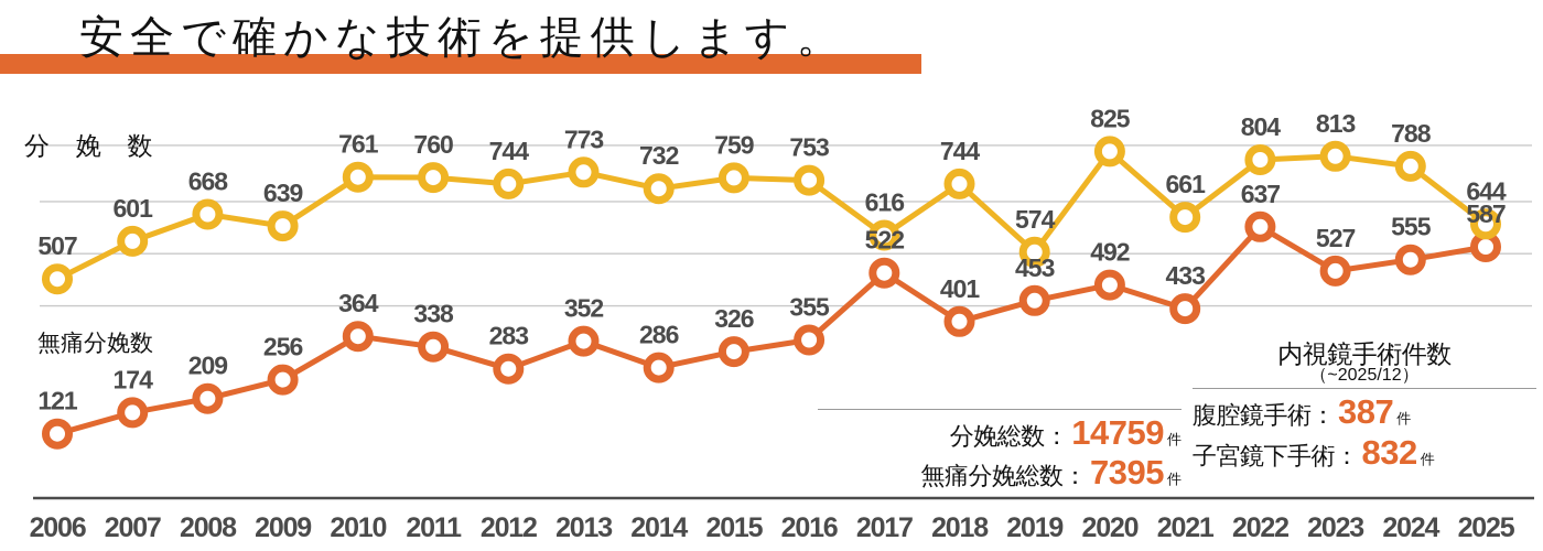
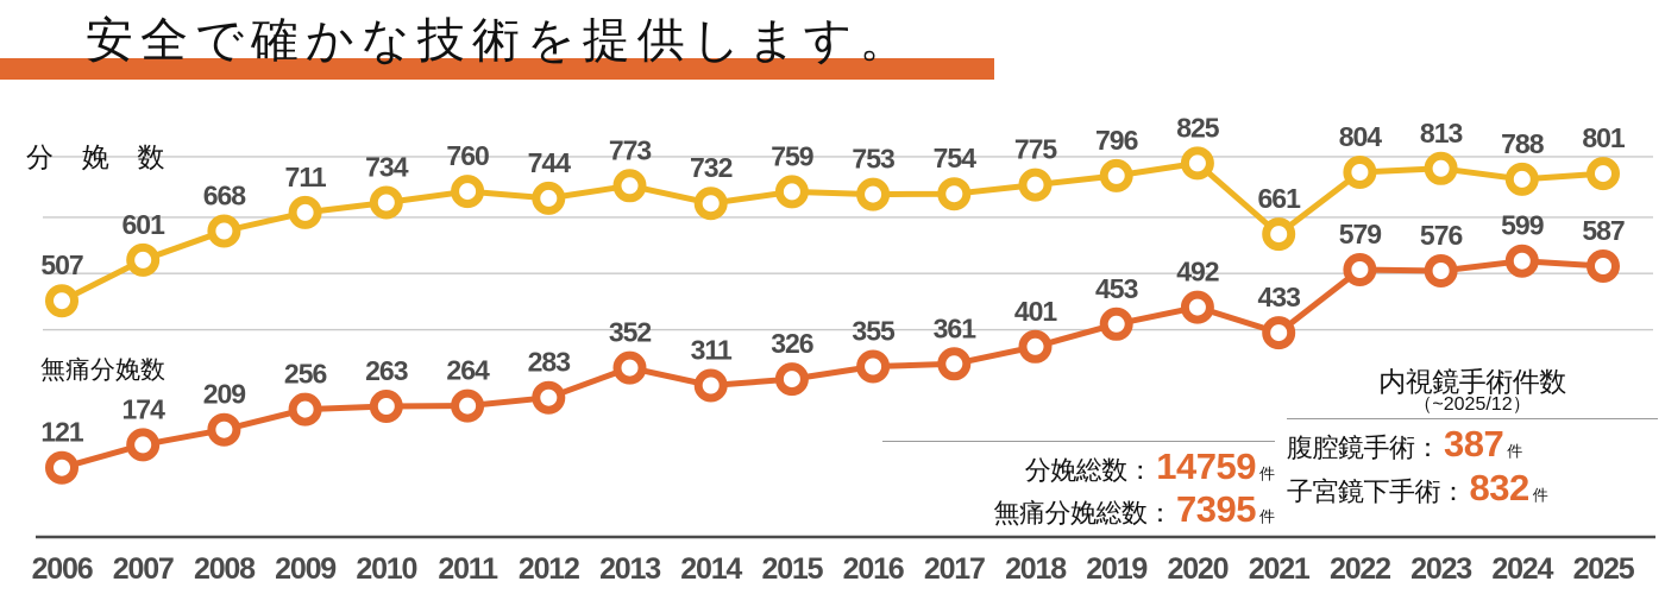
分娩数/2009: 639 -> 711
分娩数/2010: 761 -> 734
無痛分娩数/2010: 364 -> 263
無痛分娩数/2011: 338 -> 264
無痛分娩数/2014: 286 -> 311
分娩数/2017: 616 -> 754
無痛分娩数/2017: 522 -> 361
分娩数/2018: 744 -> 775
分娩数/2019: 574 -> 796
無痛分娩数/2022: 637 -> 579
無痛分娩数/2023: 527 -> 576
無痛分娩数/2024: 555 -> 599
分娩数/2025: 644 -> 801
